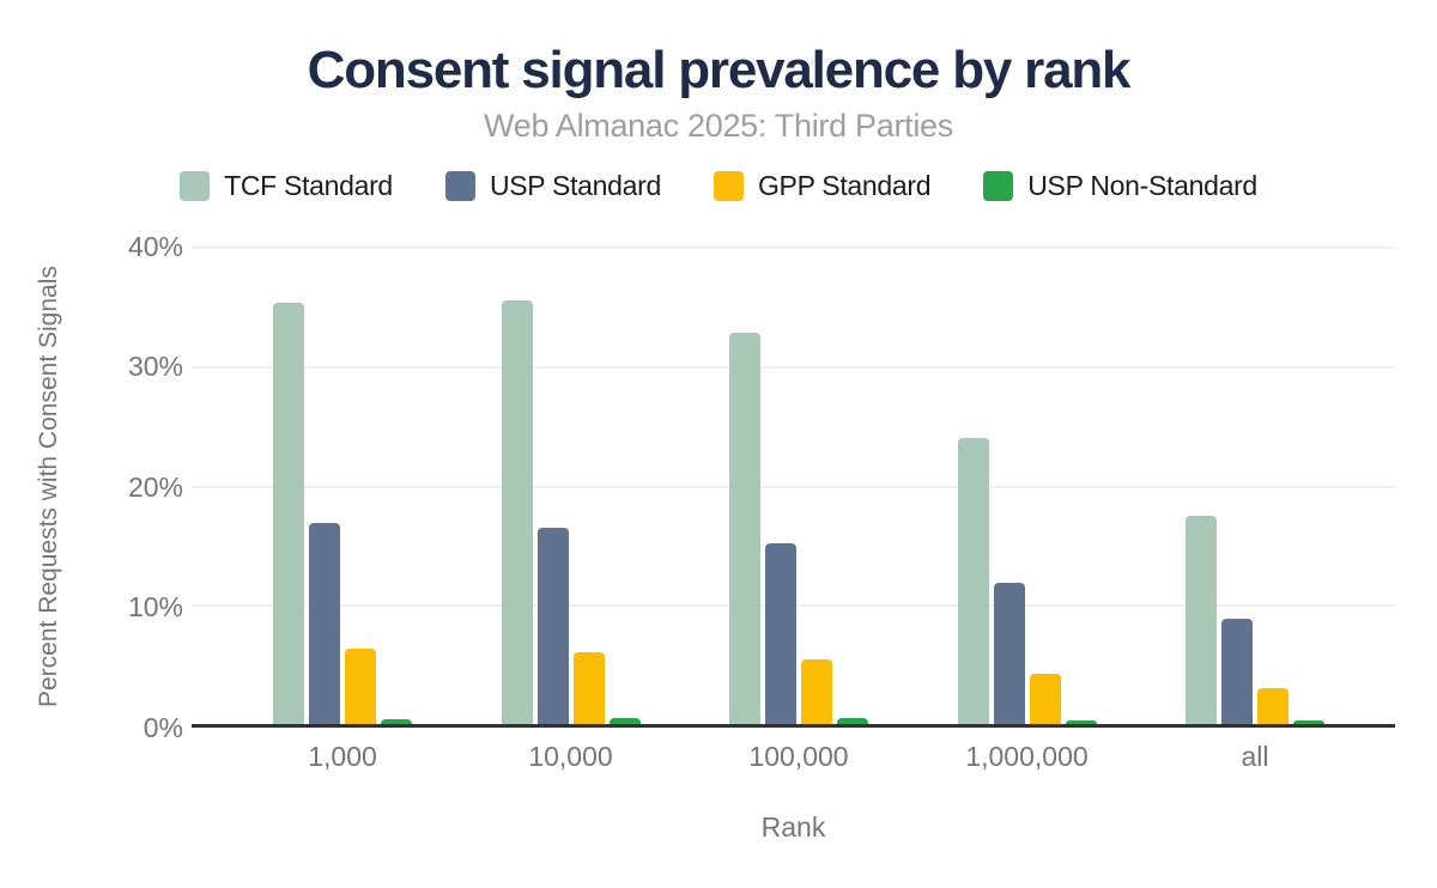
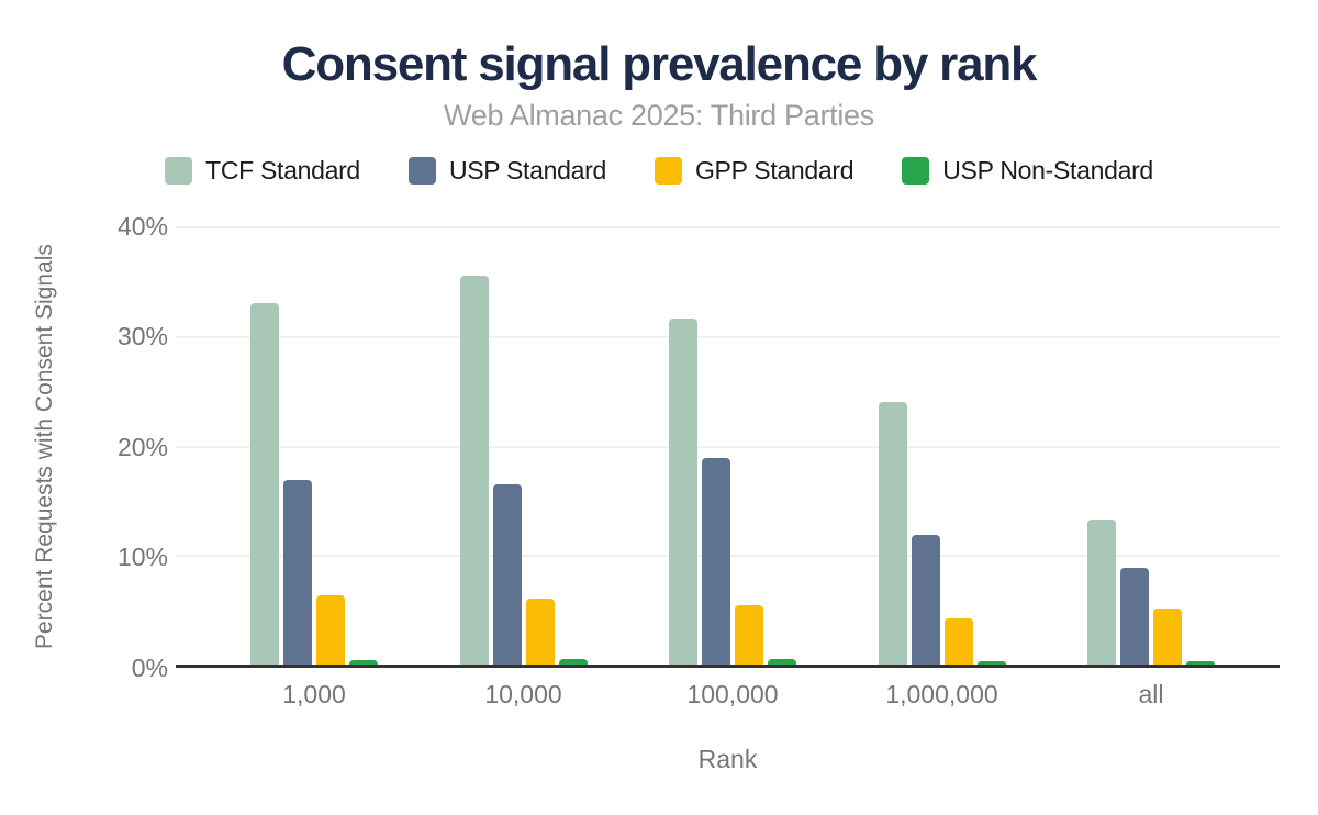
TCF Standard/1,000: 35.3% -> 33.0%
TCF Standard/100,000: 32.8% -> 31.6%
USP Standard/100,000: 15.1% -> 18.8%
TCF Standard/all: 17.4% -> 13.2%
GPP Standard/all: 3.0% -> 5.1%
